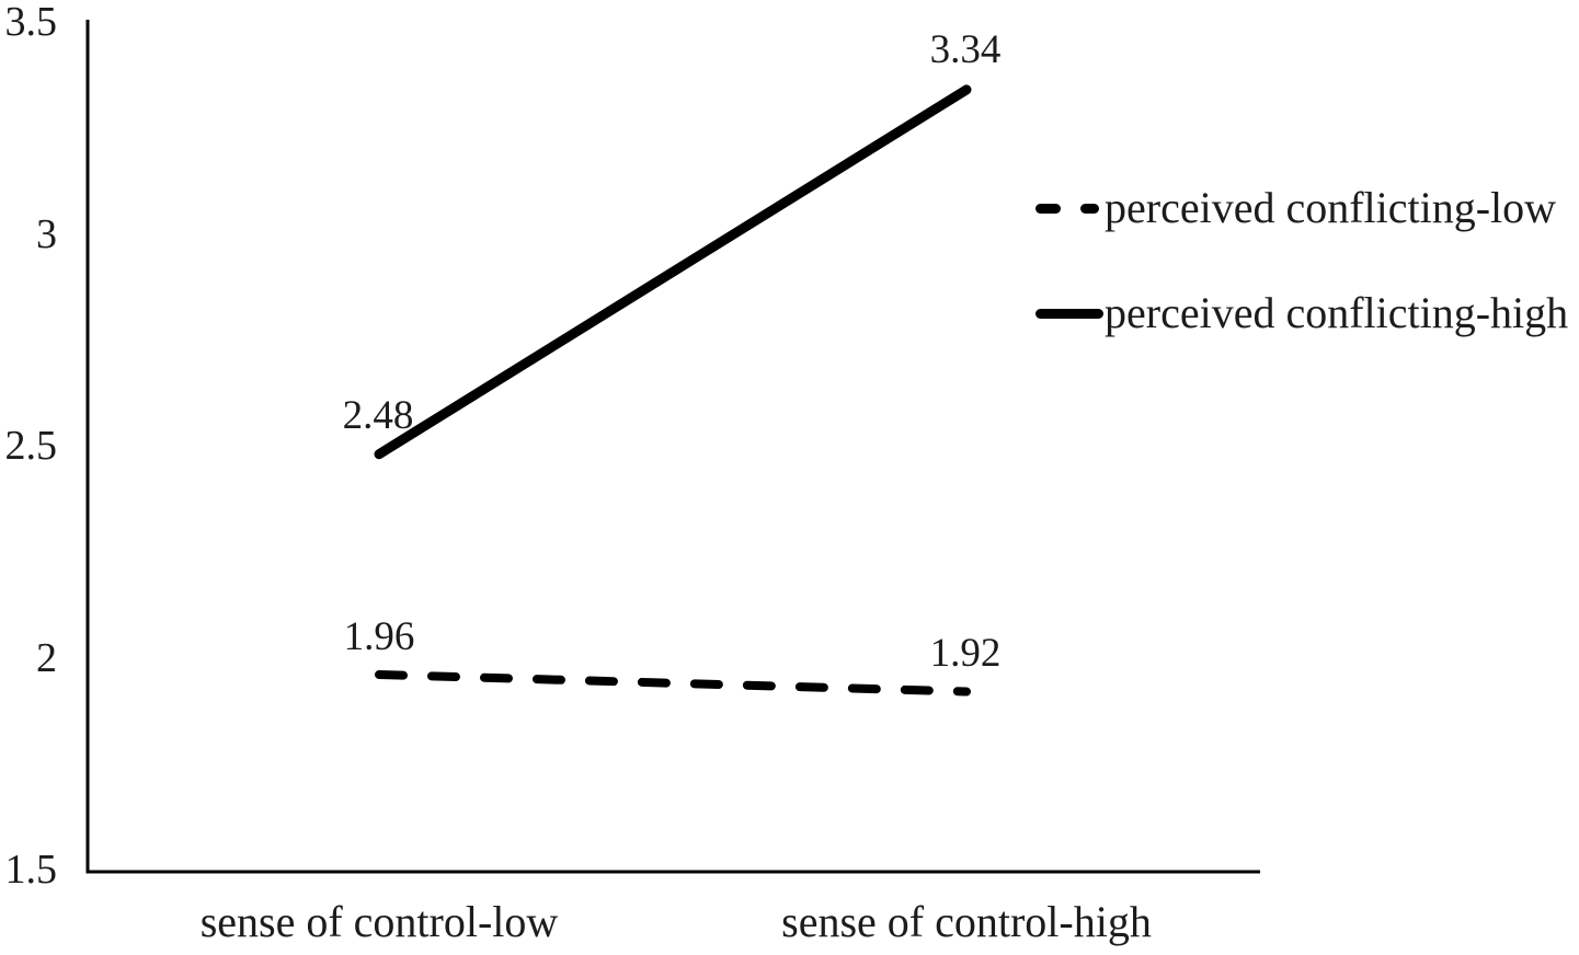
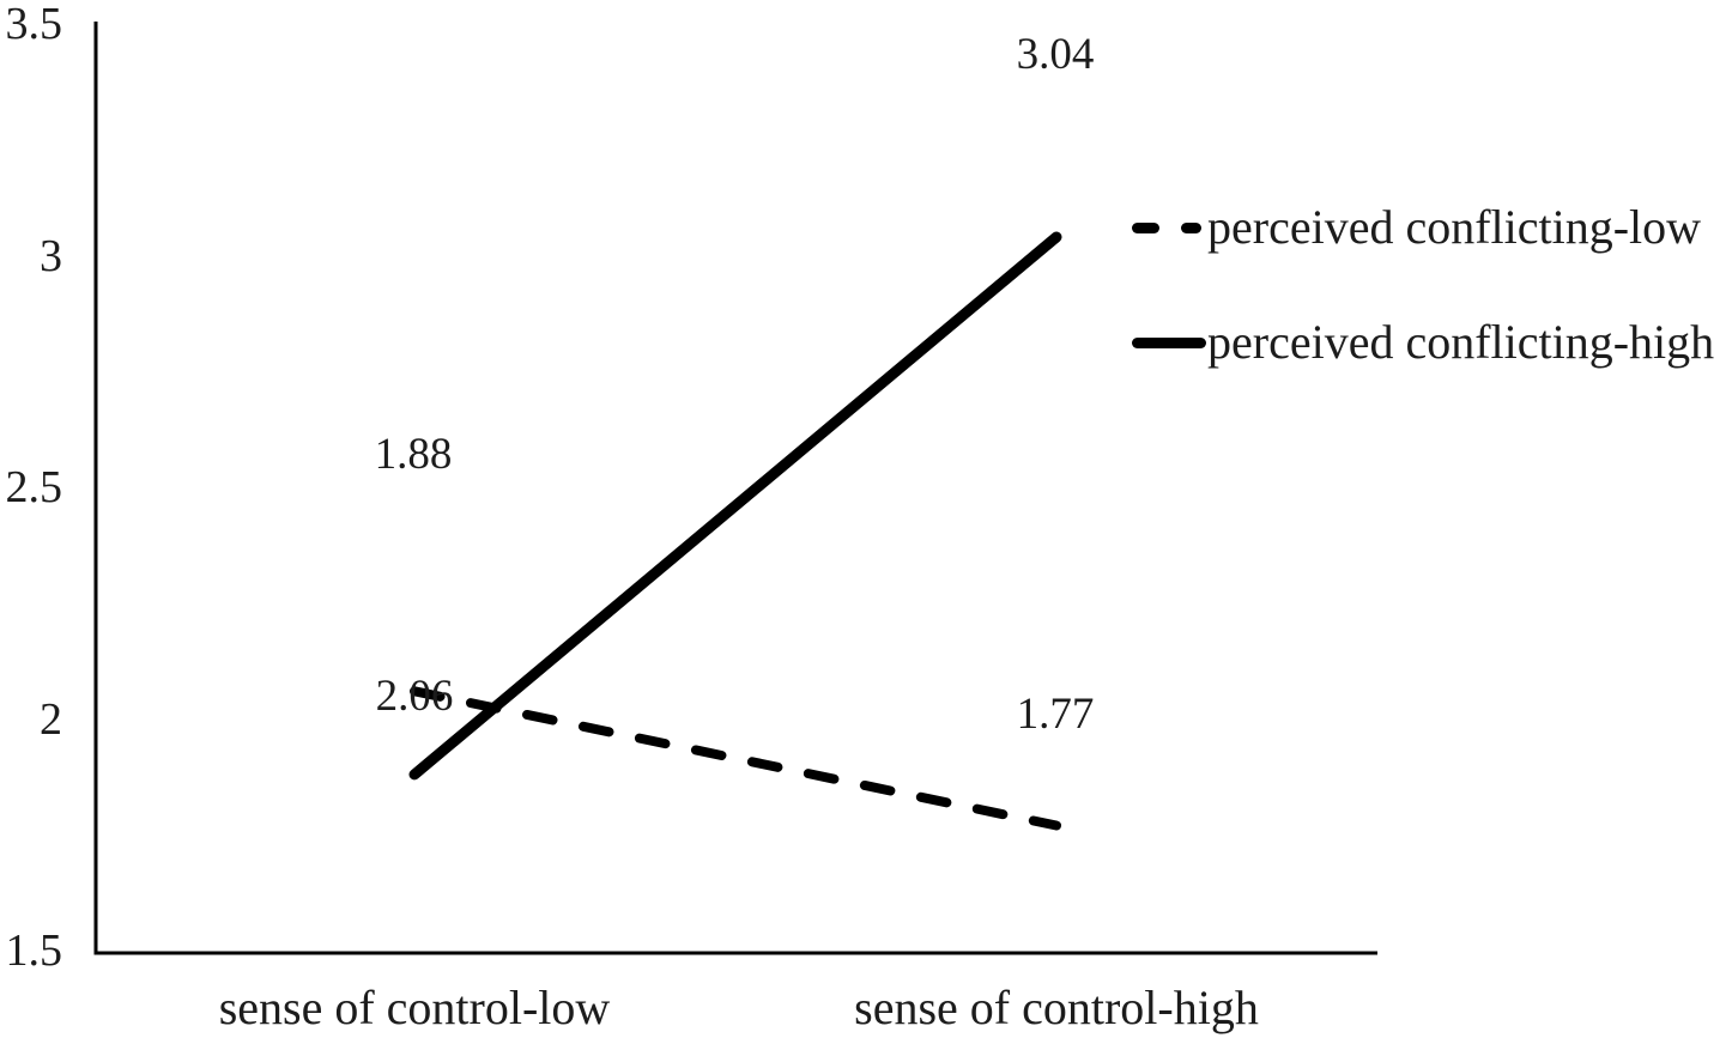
perceived conflicting-low/sense of control-low: 1.96 -> 2.06
perceived conflicting-high/sense of control-low: 2.48 -> 1.88
perceived conflicting-low/sense of control-high: 1.92 -> 1.77
perceived conflicting-high/sense of control-high: 3.34 -> 3.04
